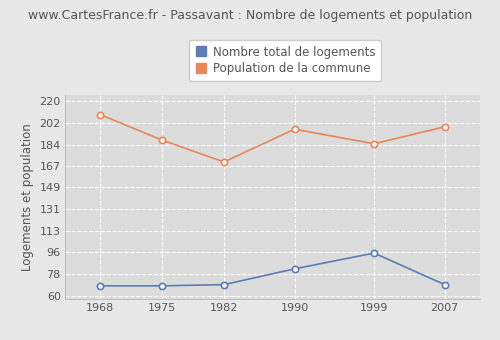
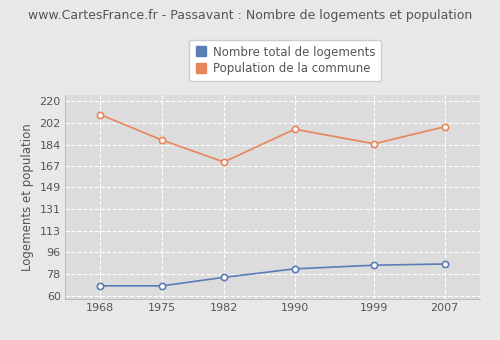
Nombre total de logements/1982: 69 -> 75
Nombre total de logements/1999: 95 -> 85
Nombre total de logements/2007: 69 -> 86
